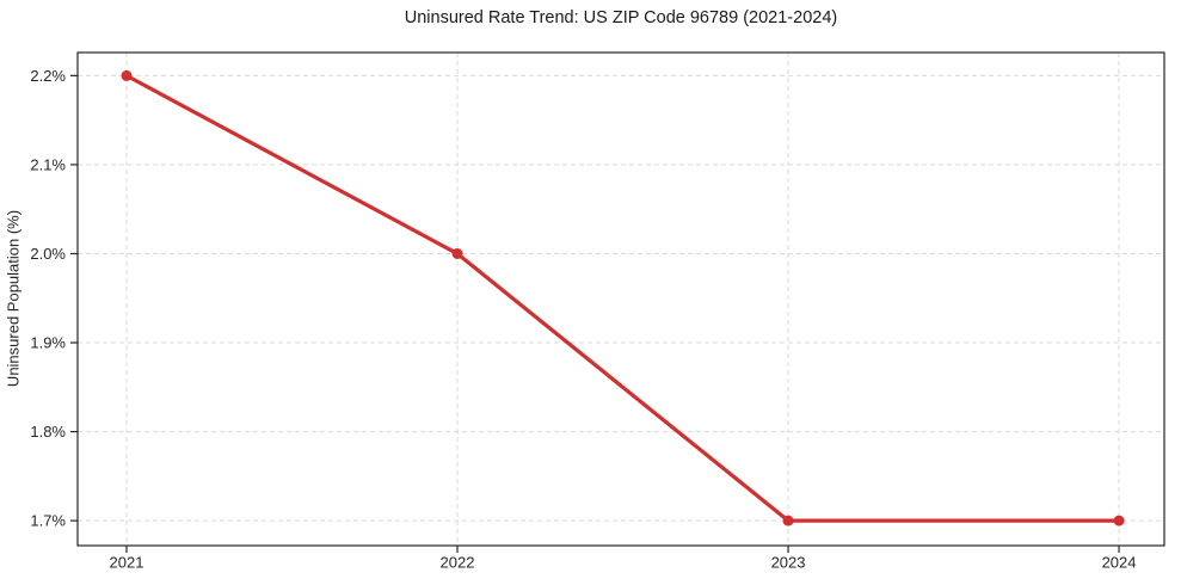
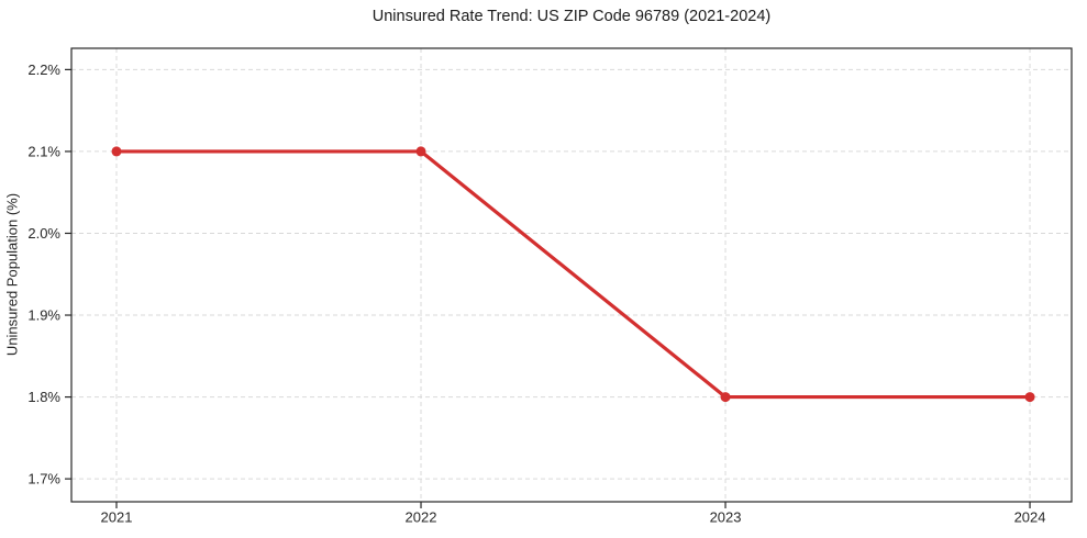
2021: 2.2% -> 2.1%
2022: 2.0% -> 2.1%
2023: 1.7% -> 1.8%
2024: 1.7% -> 1.8%
